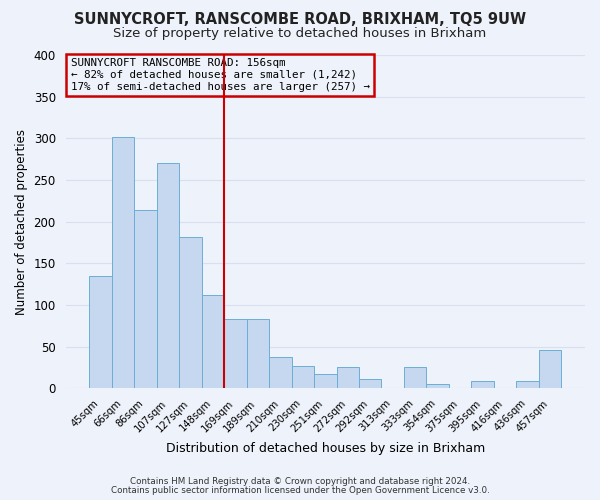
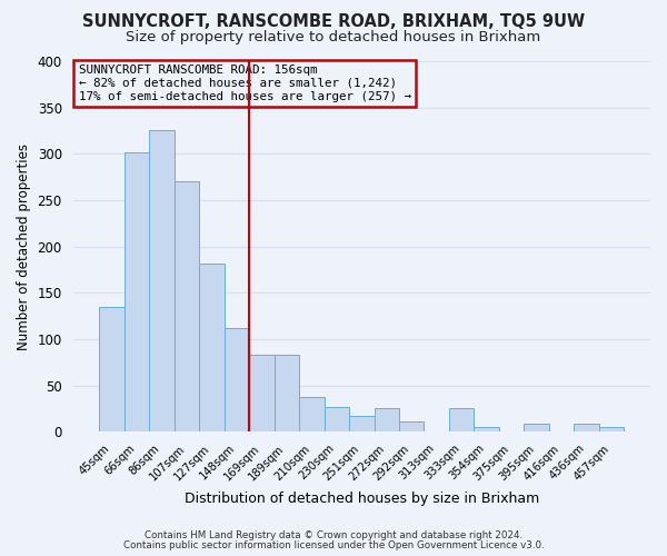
86sqm: 214 -> 325
457sqm: 46 -> 5
